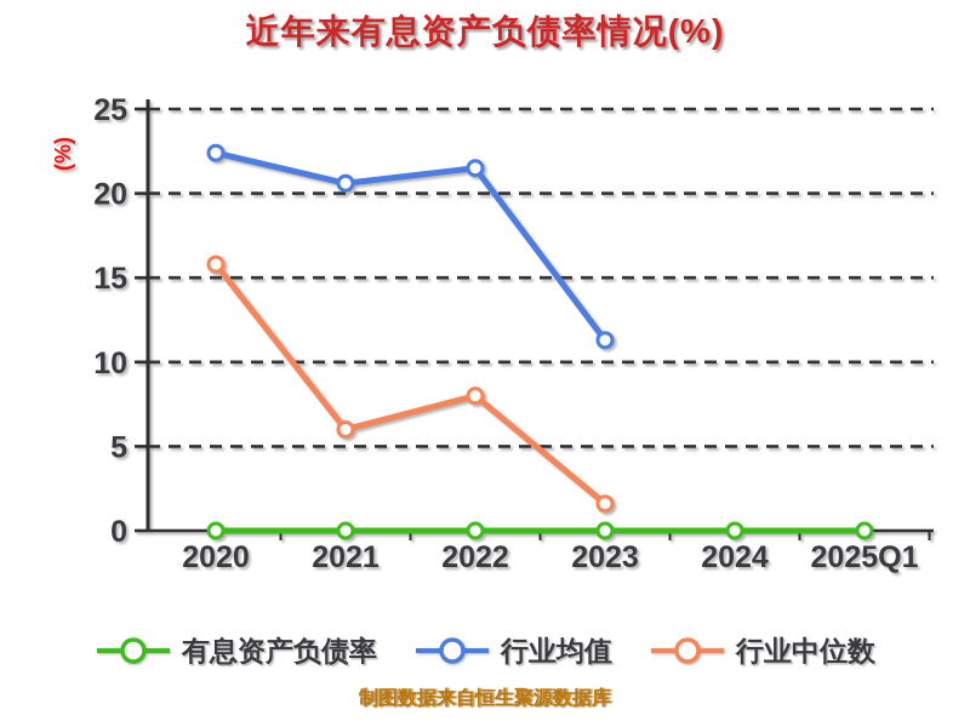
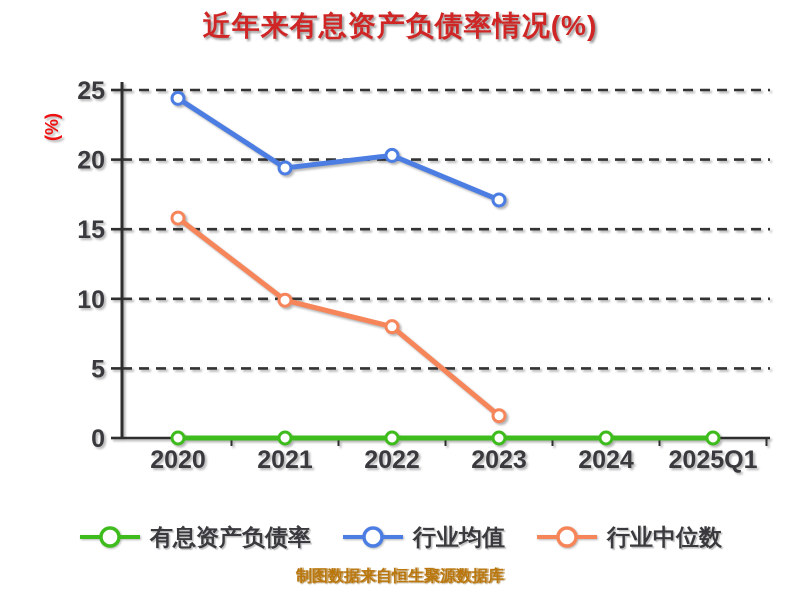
行业均值/2020: 22.4 -> 24.4
行业均值/2021: 20.6 -> 19.4
行业中位数/2021: 6.0 -> 9.9
行业均值/2022: 21.5 -> 20.3
行业均值/2023: 11.3 -> 17.1
